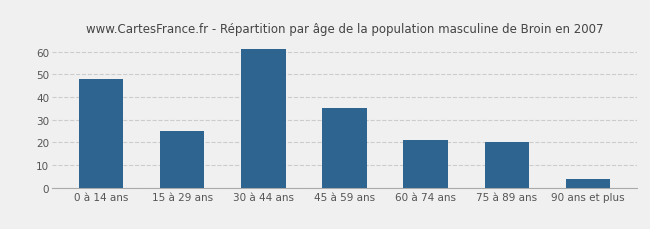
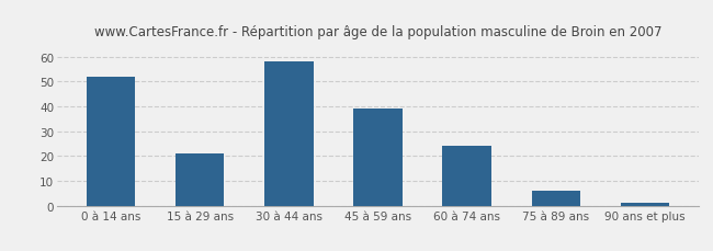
0 à 14 ans: 48 -> 52
15 à 29 ans: 25 -> 21
30 à 44 ans: 61 -> 58
45 à 59 ans: 35 -> 39
60 à 74 ans: 21 -> 24
75 à 89 ans: 20 -> 6
90 ans et plus: 4 -> 1
